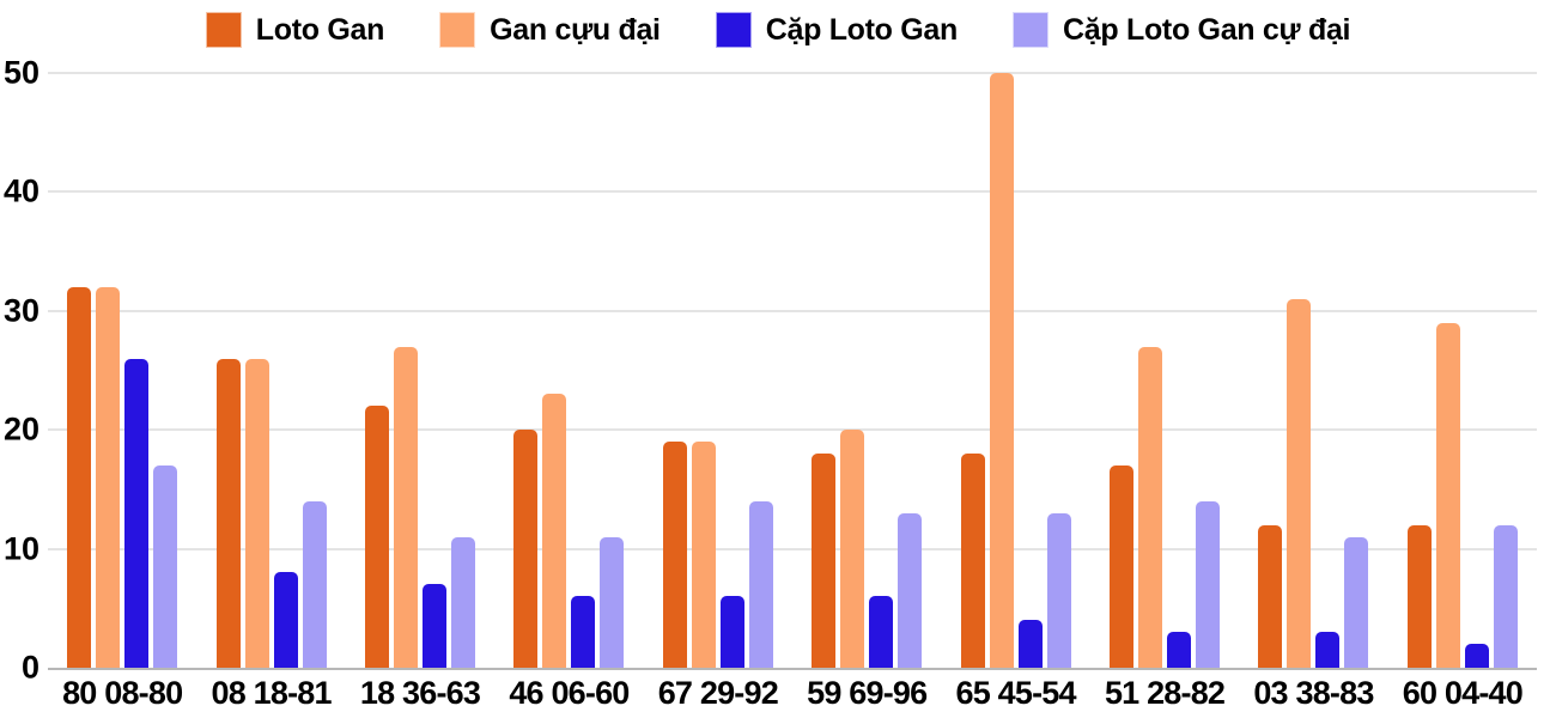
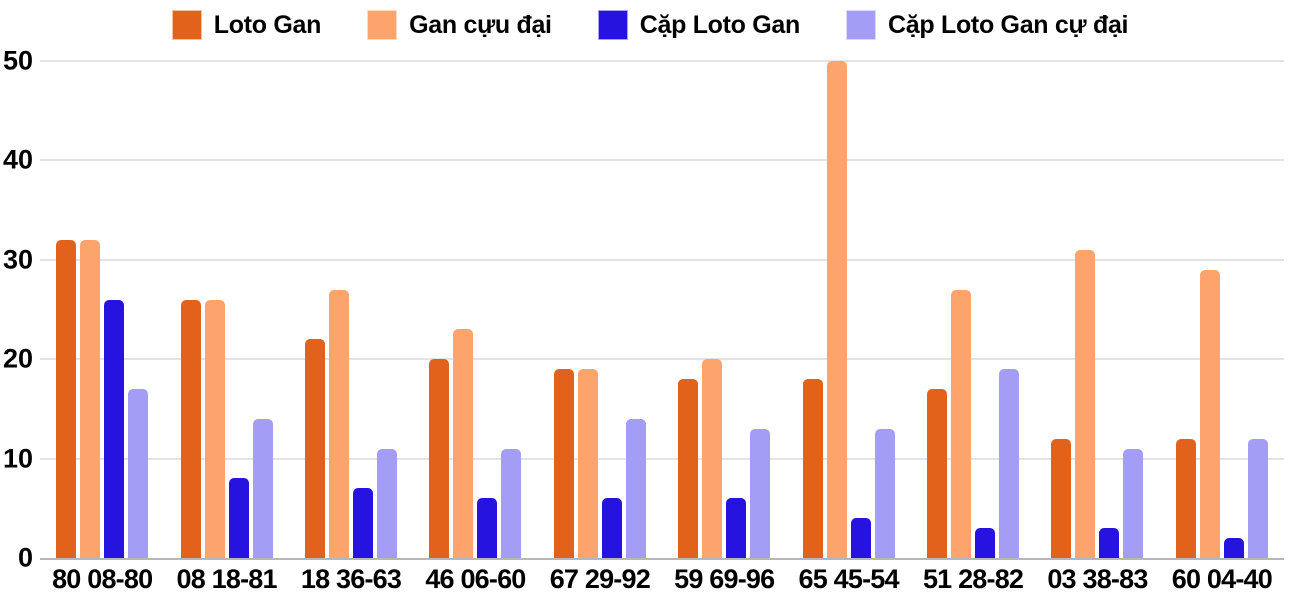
Cặp Loto Gan cự đại/51 28-82: 14 -> 19
